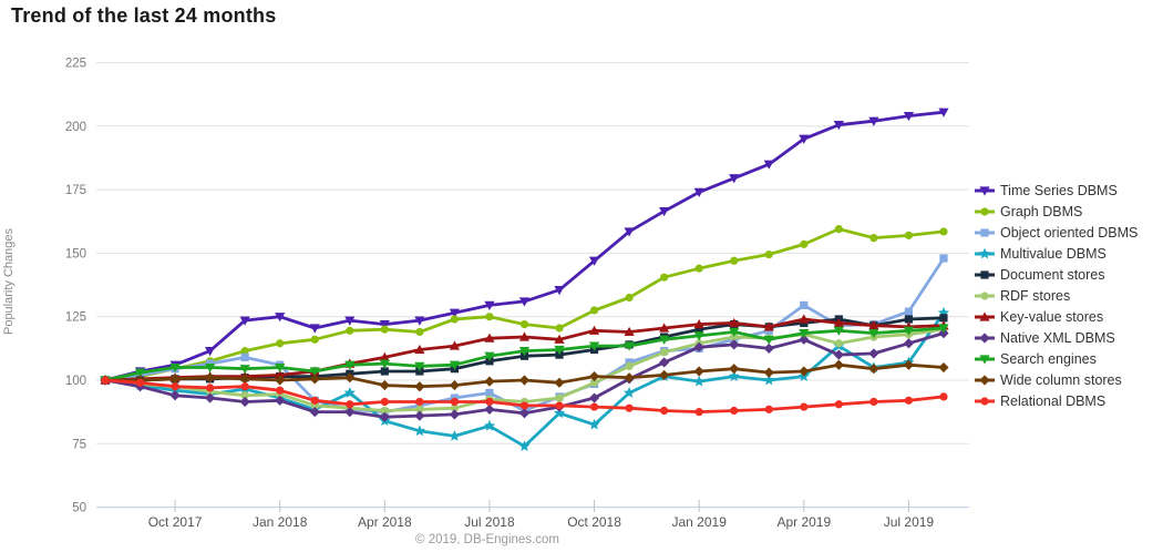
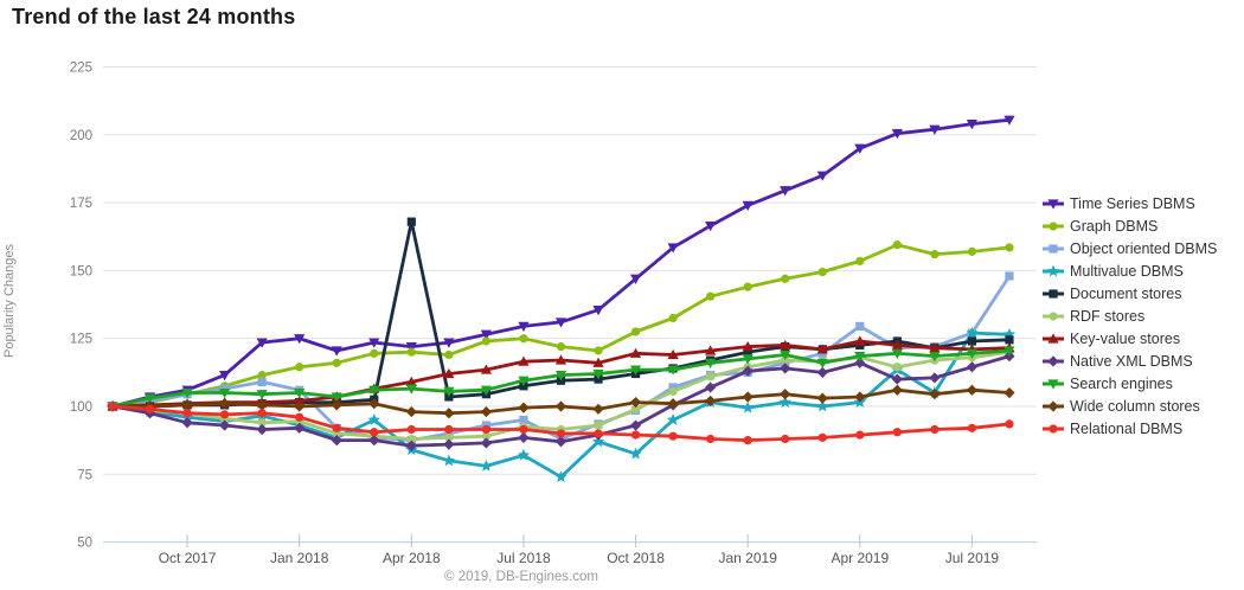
Document stores/Apr 2018: 104 -> 168
Multivalue DBMS/Jul 2019: 107 -> 127
